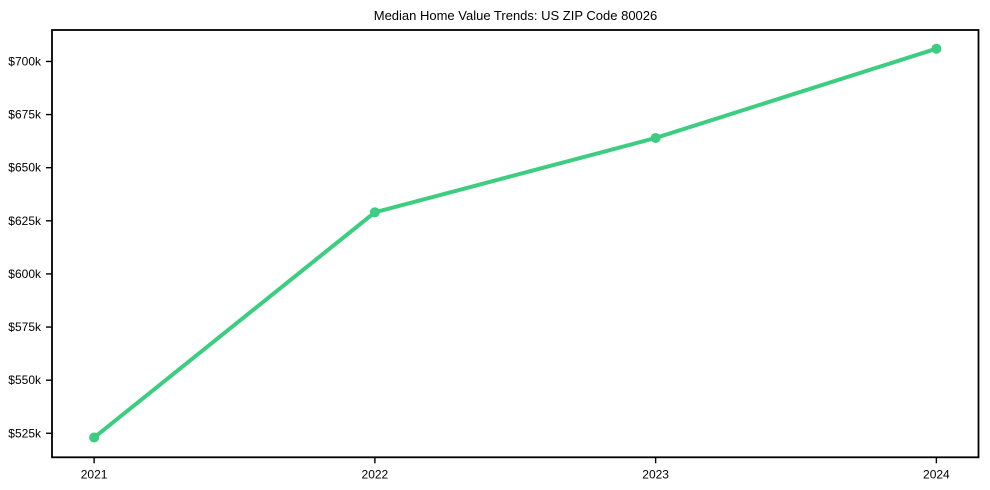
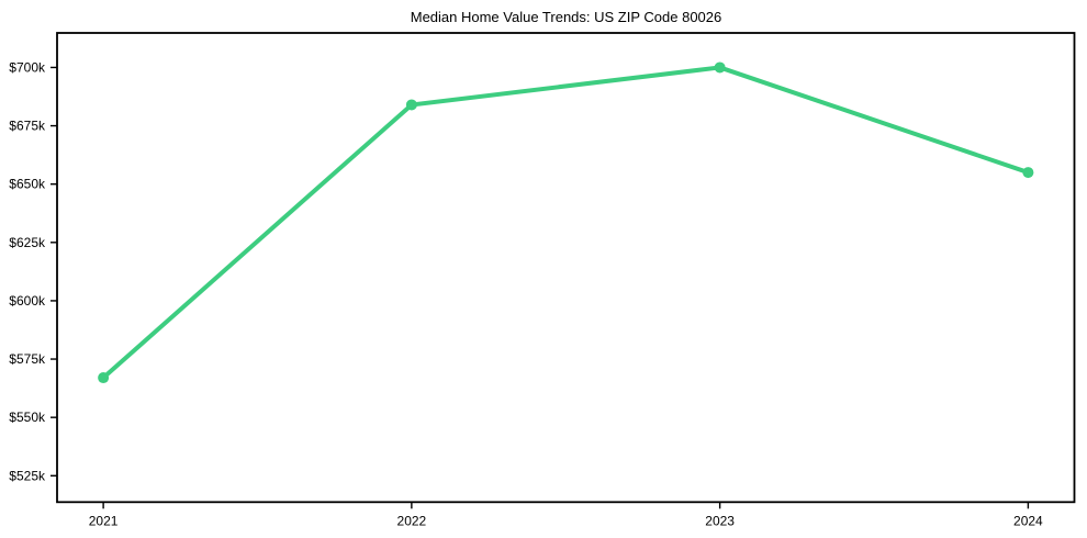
2021: $523k -> $567k
2022: $629k -> $684k
2023: $664k -> $700k
2024: $706k -> $655k
